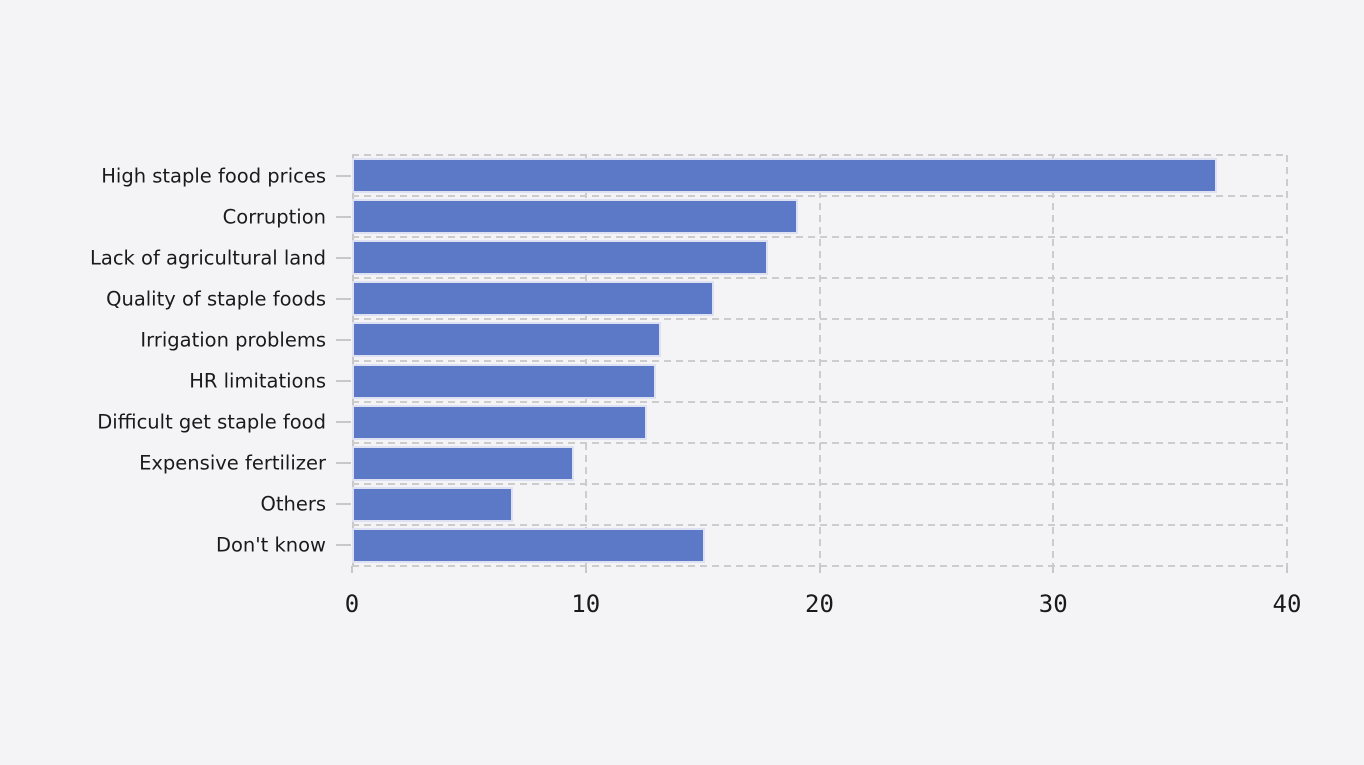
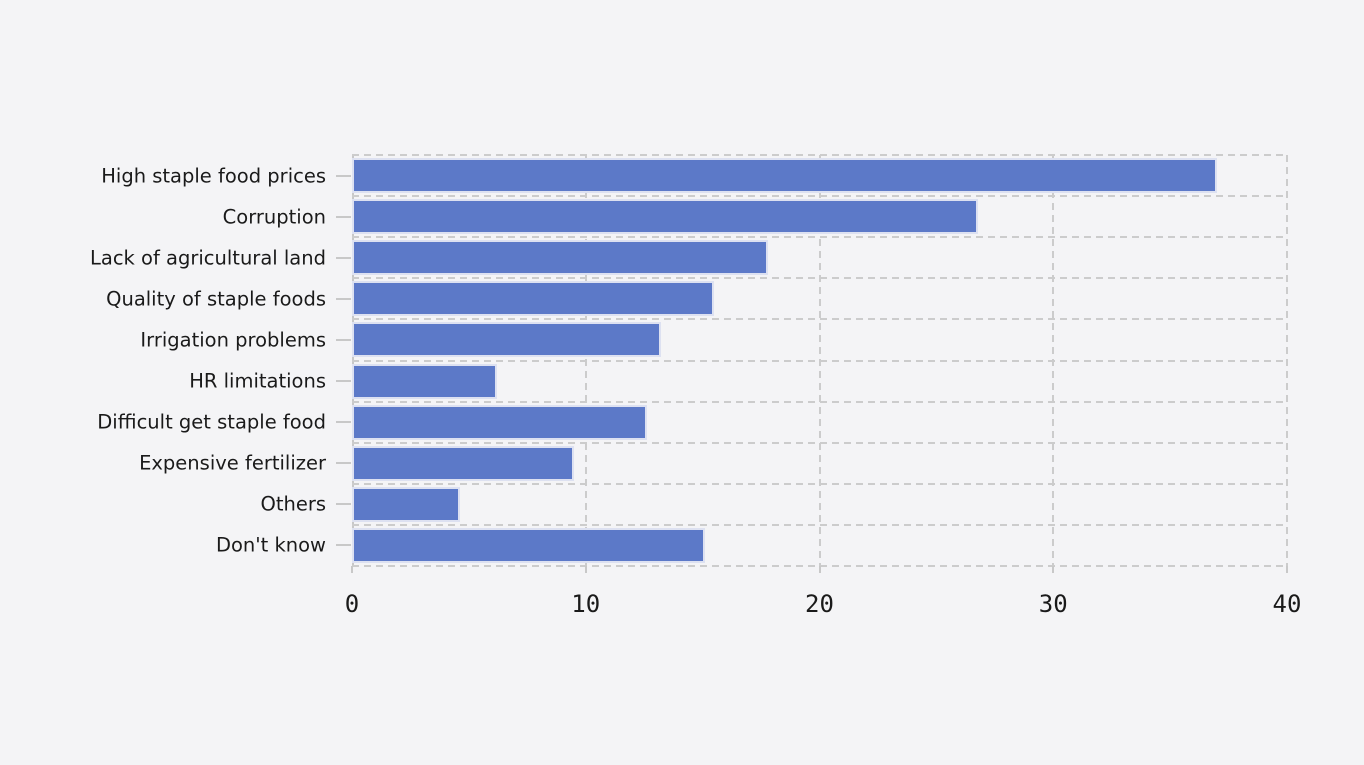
Corruption: 19.1 -> 26.8
HR limitations: 13.0 -> 6.2
Others: 6.9 -> 4.6
